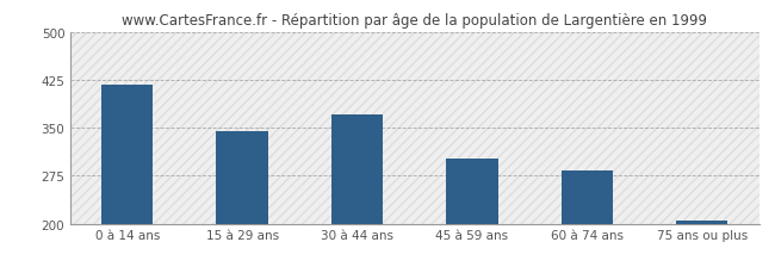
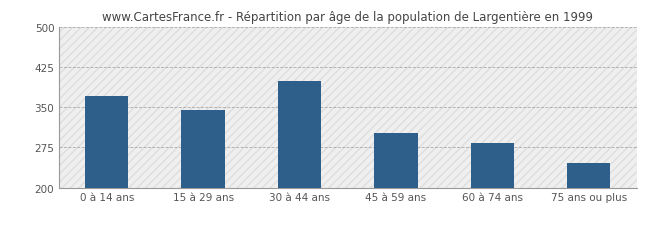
0 à 14 ans: 418 -> 370
30 à 44 ans: 370 -> 398
75 ans ou plus: 204 -> 246
